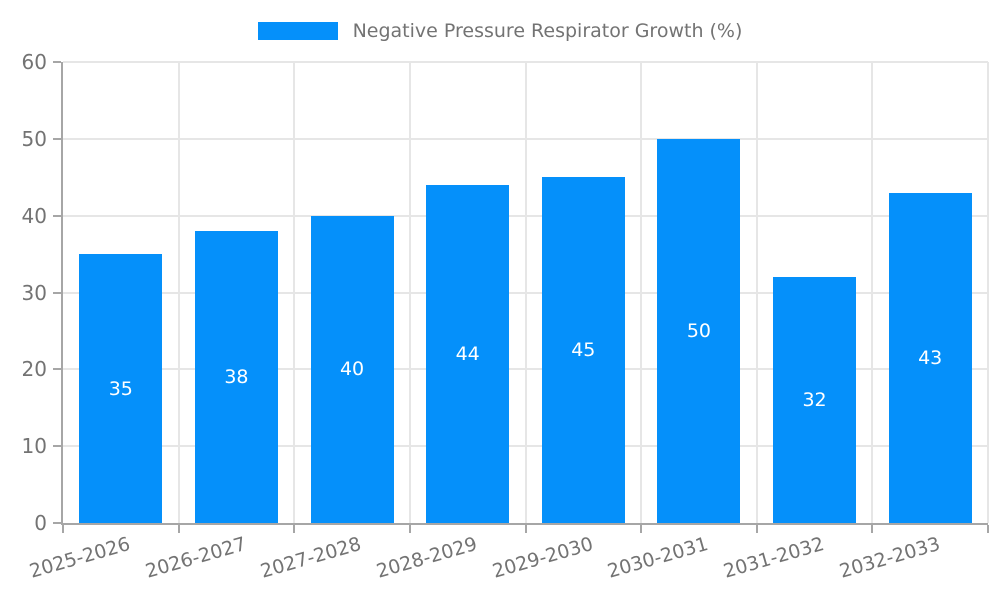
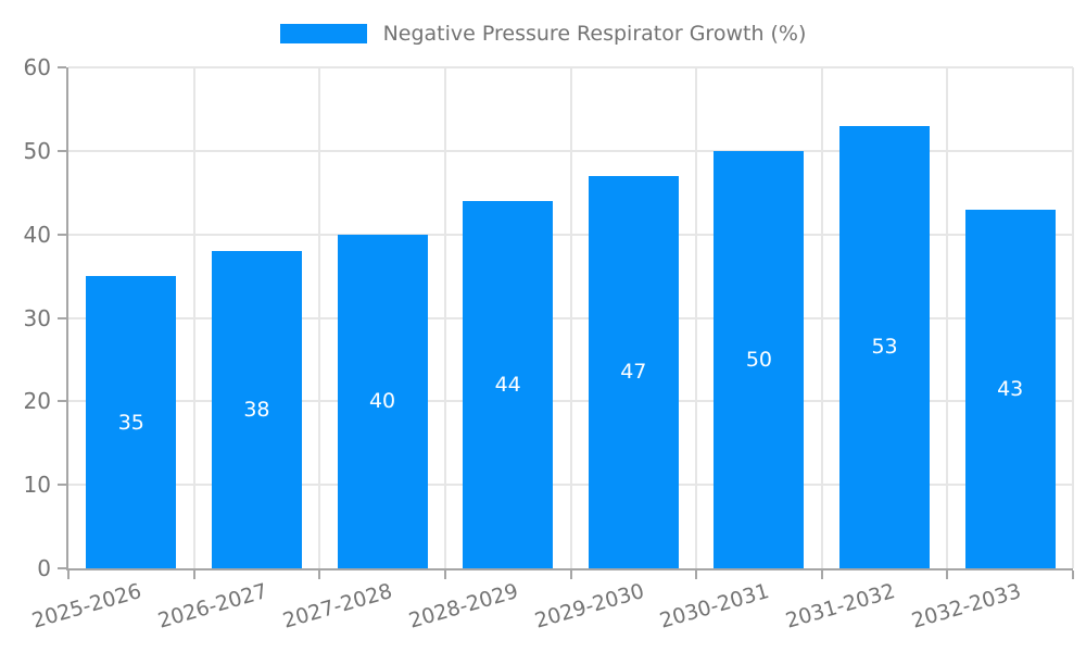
2029-2030: 45 -> 47
2031-2032: 32 -> 53
